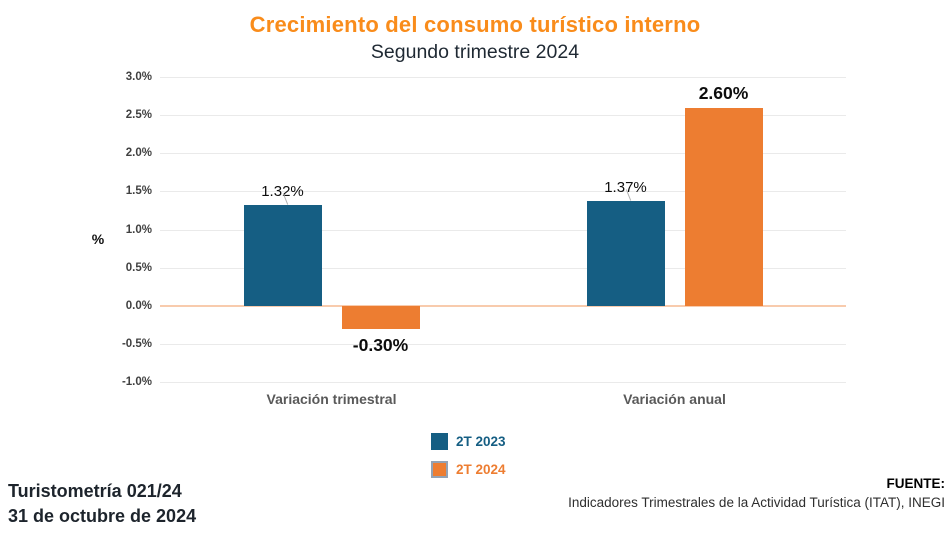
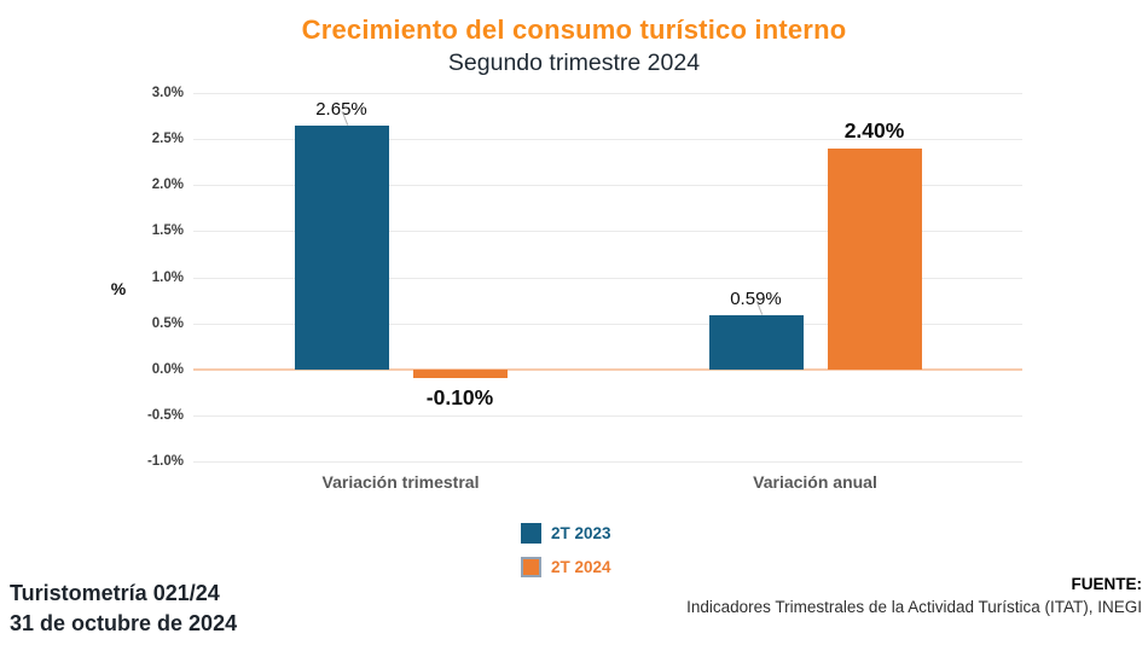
2T 2023/Variación trimestral: 1.32% -> 2.65%
2T 2024/Variación trimestral: -0.30% -> -0.10%
2T 2023/Variación anual: 1.37% -> 0.59%
2T 2024/Variación anual: 2.60% -> 2.40%
